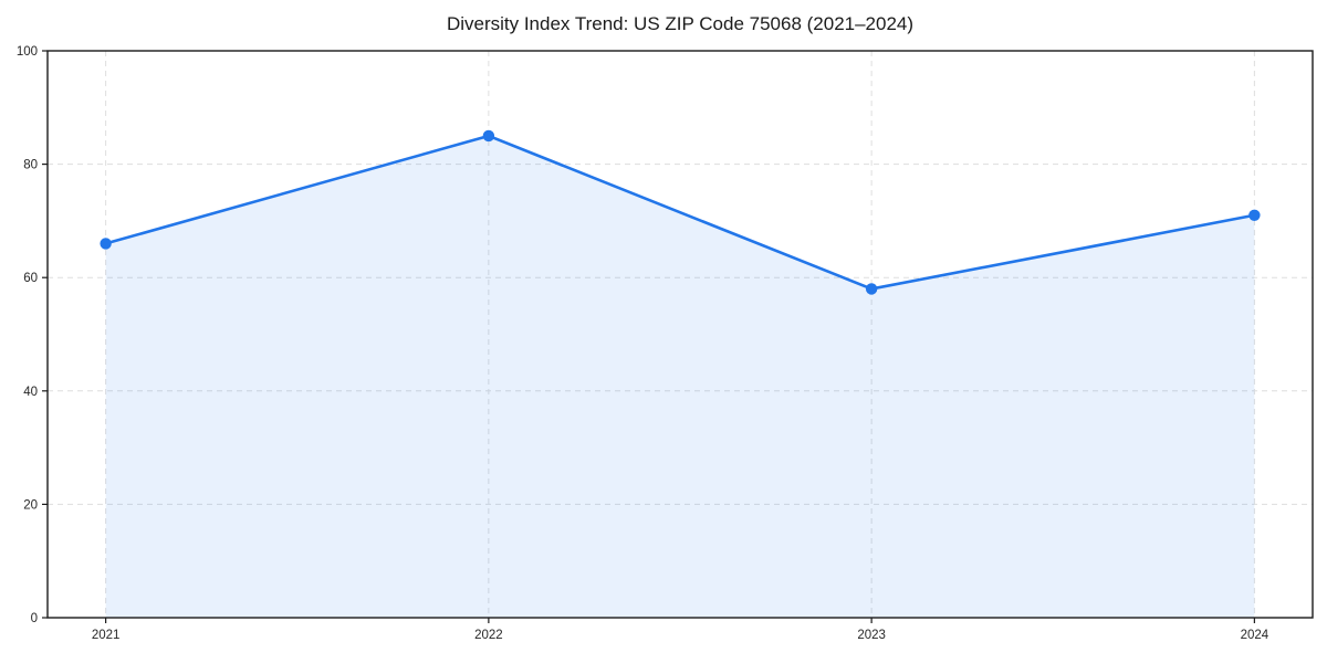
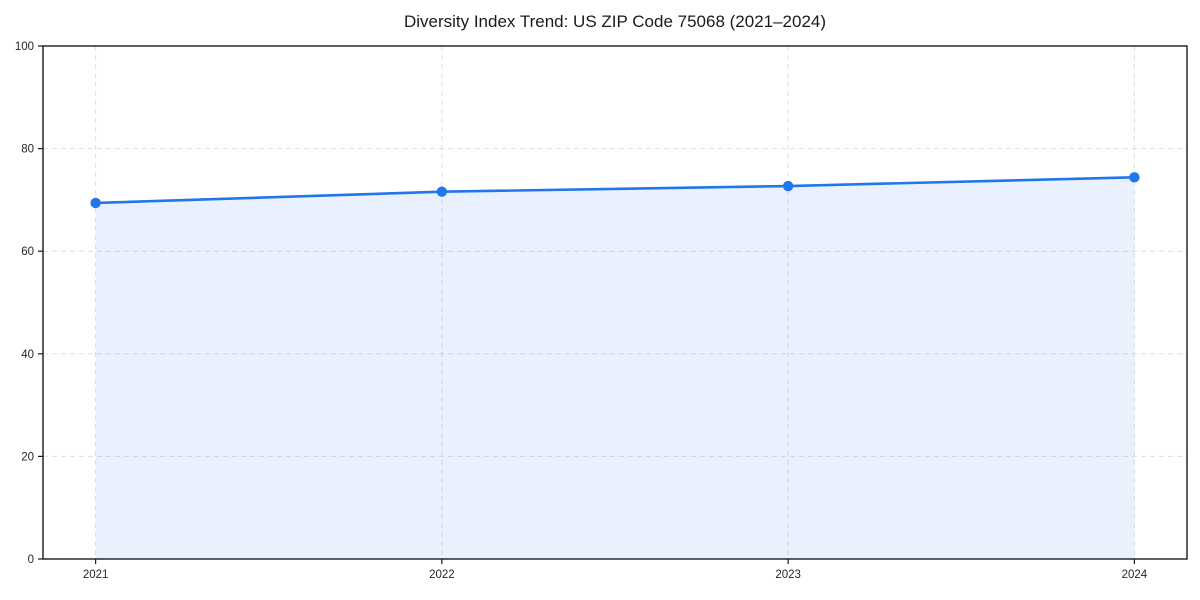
2021: 66 -> 69
2022: 85 -> 72
2023: 58 -> 73
2024: 71 -> 74
